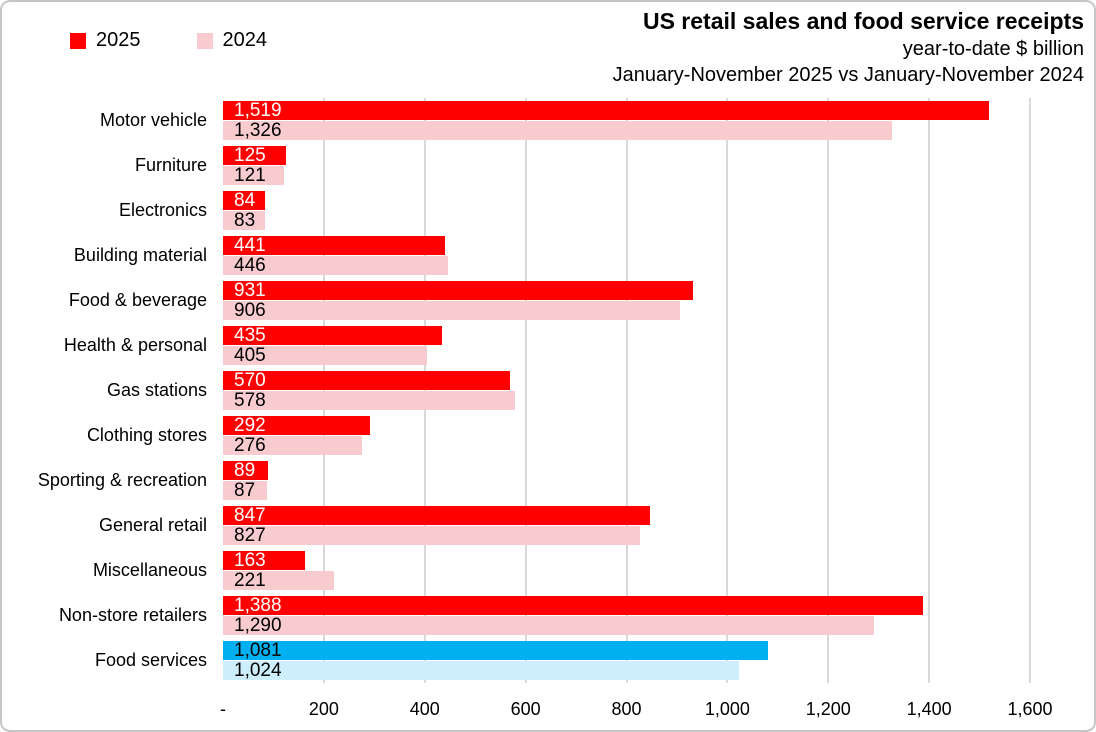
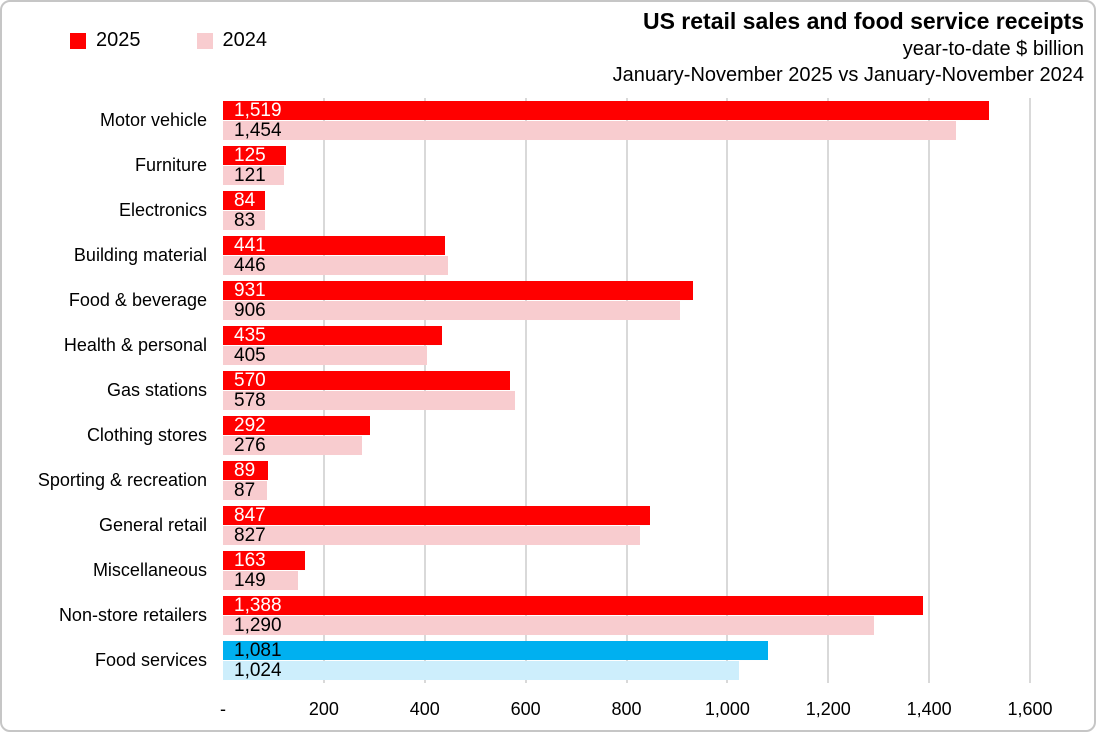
2024/Motor vehicle: 1,326 -> 1,454
2024/Miscellaneous: 221 -> 149
